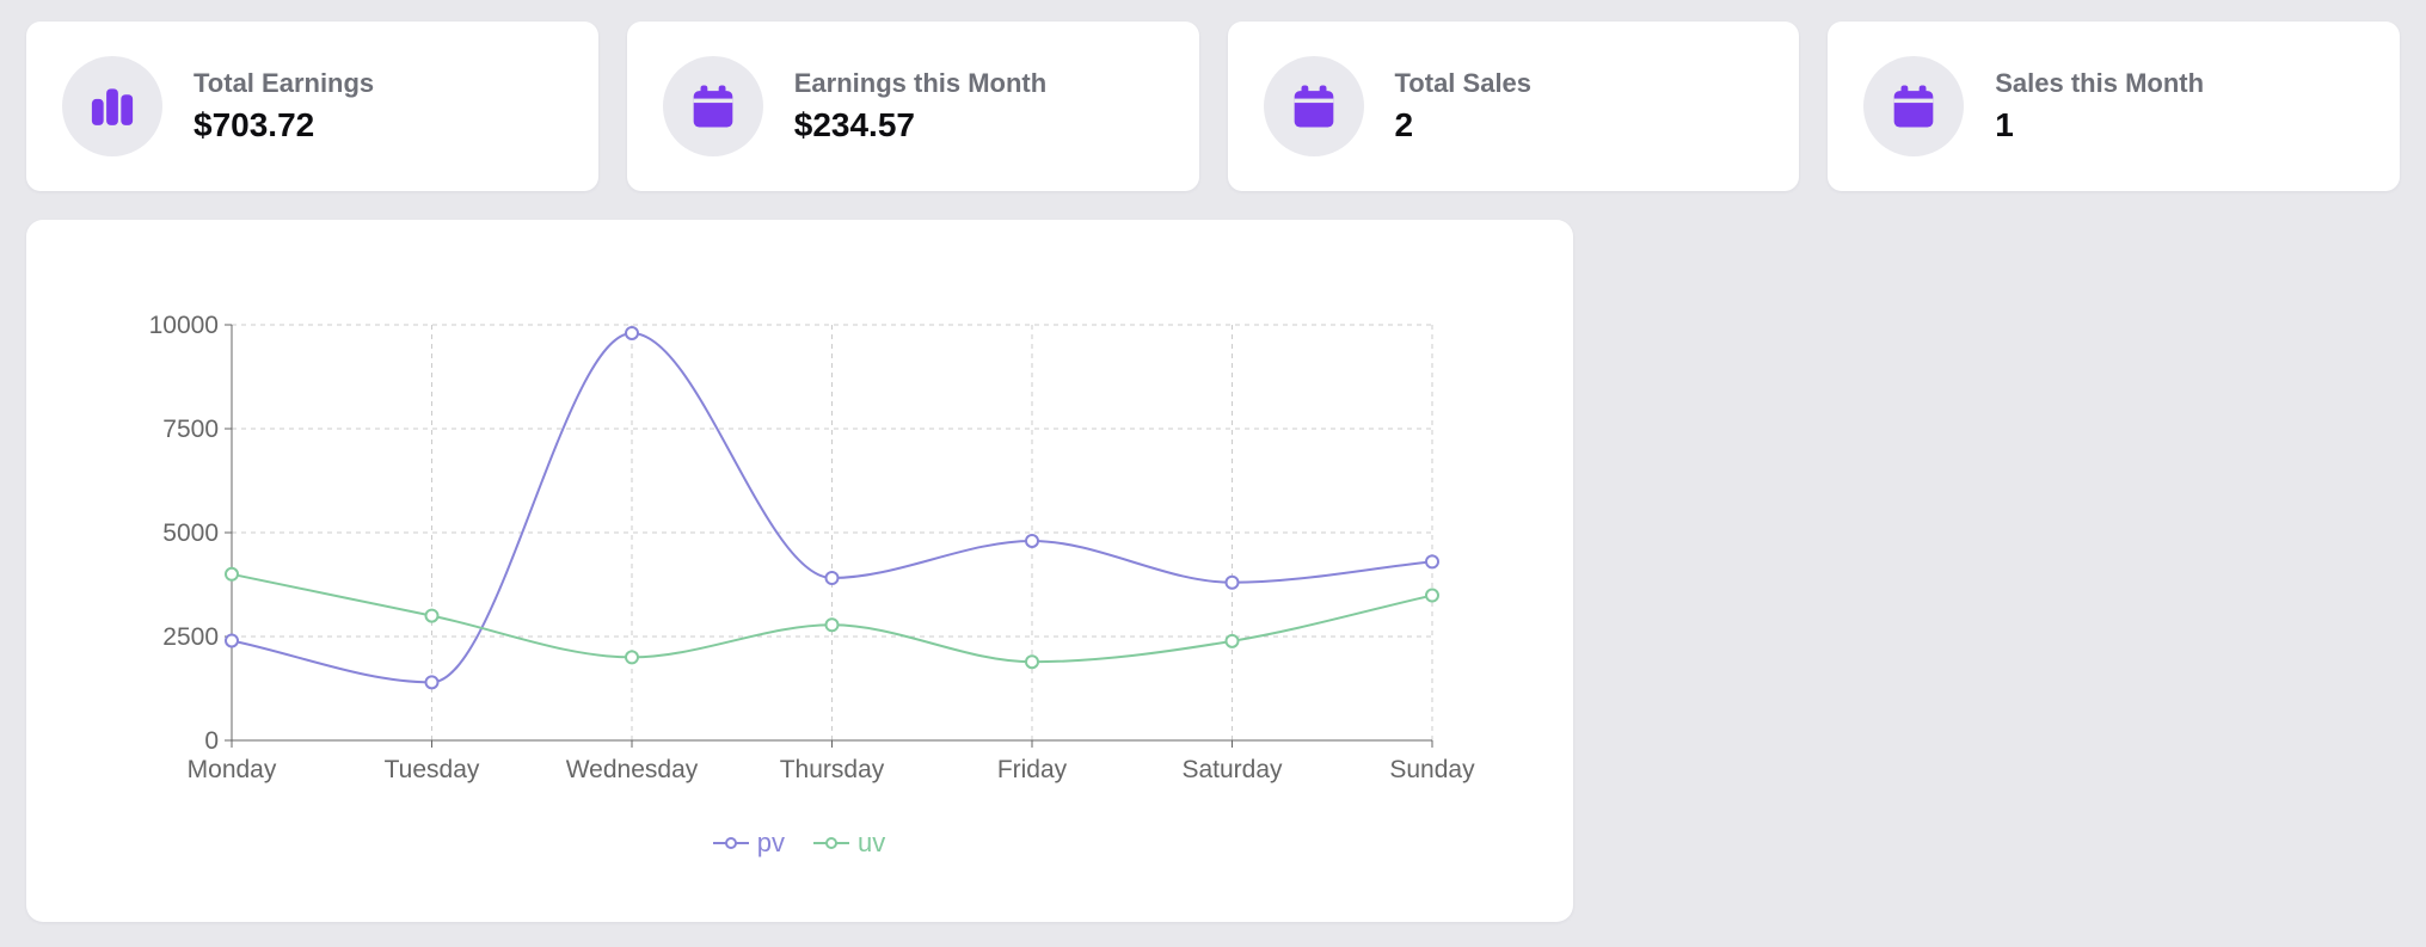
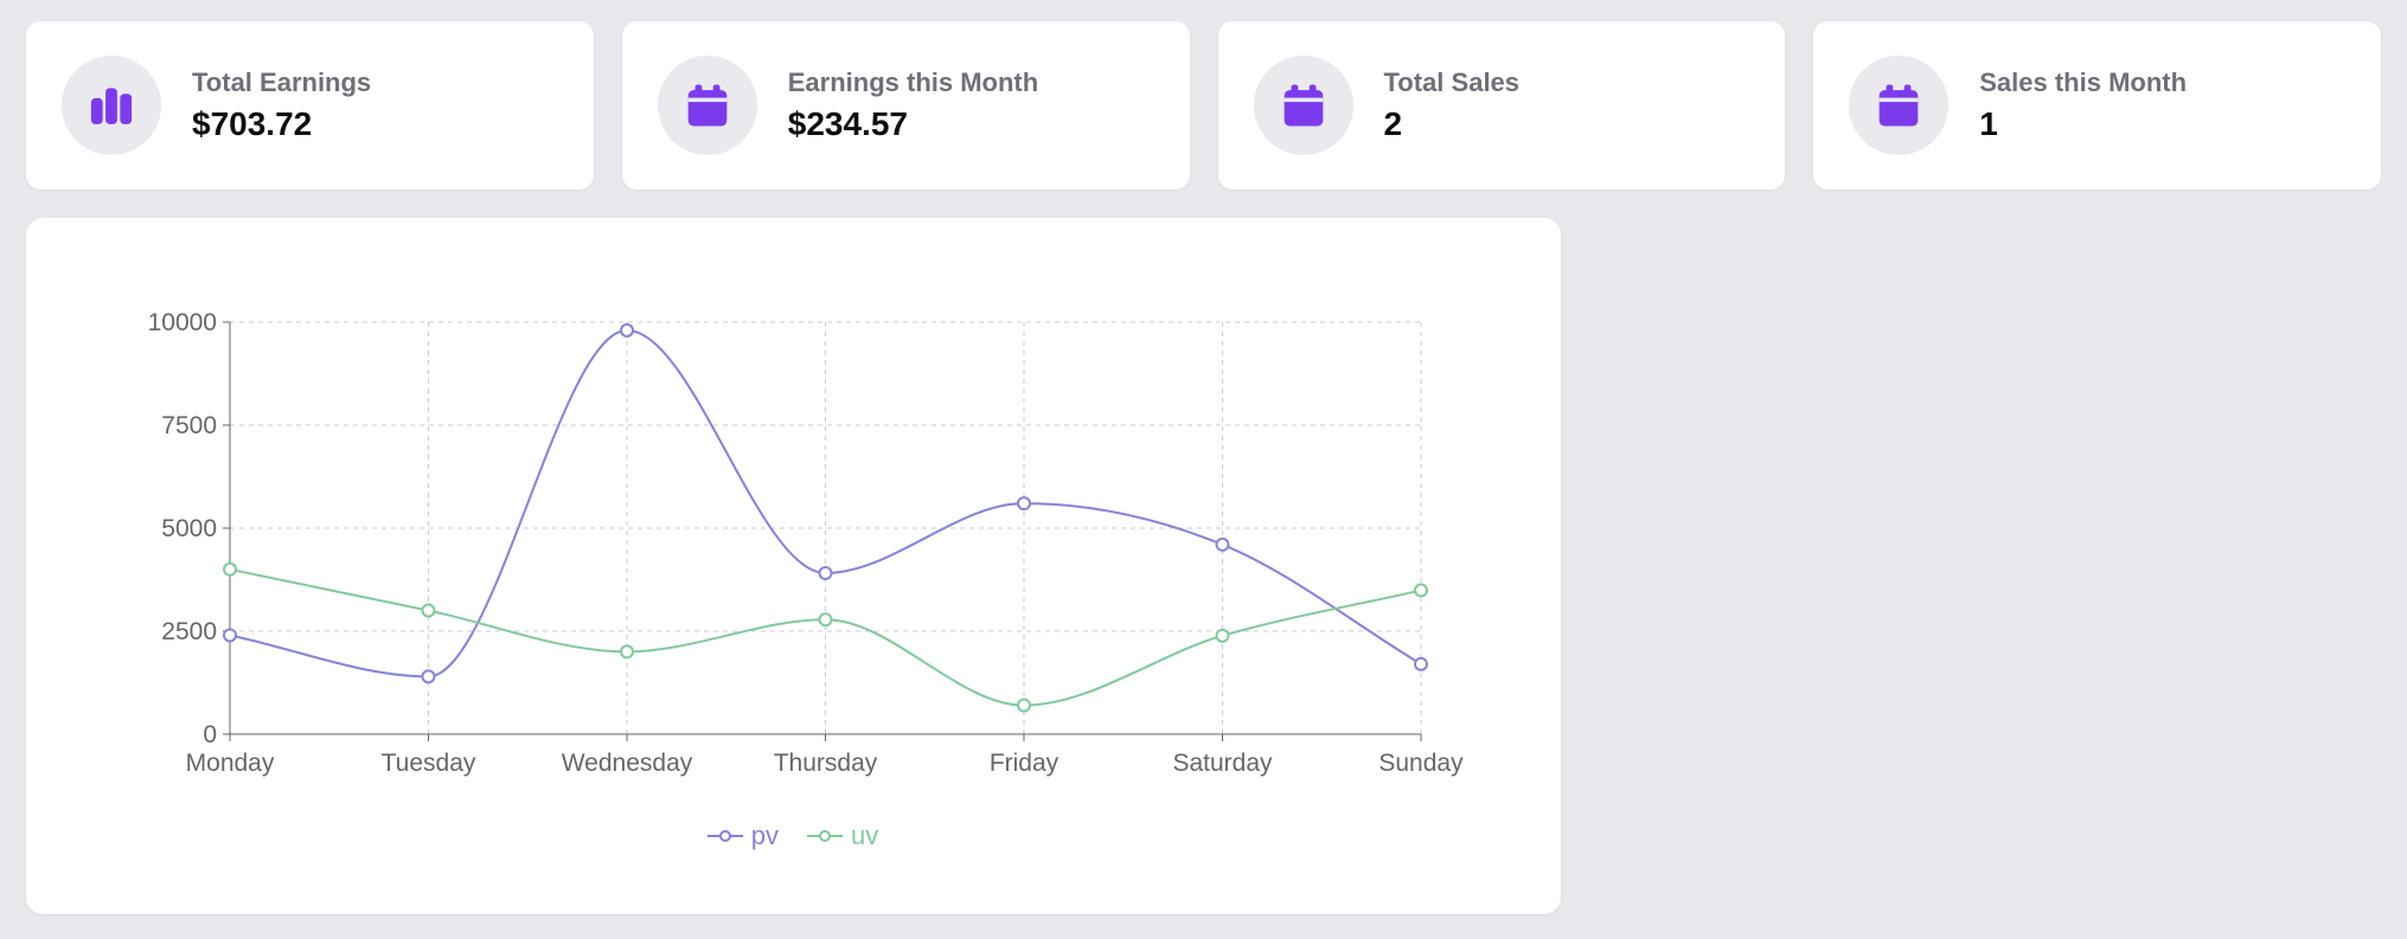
pv/Friday: 4800 -> 5600
uv/Friday: 1900 -> 700
pv/Saturday: 3800 -> 4600
pv/Sunday: 4300 -> 1700
